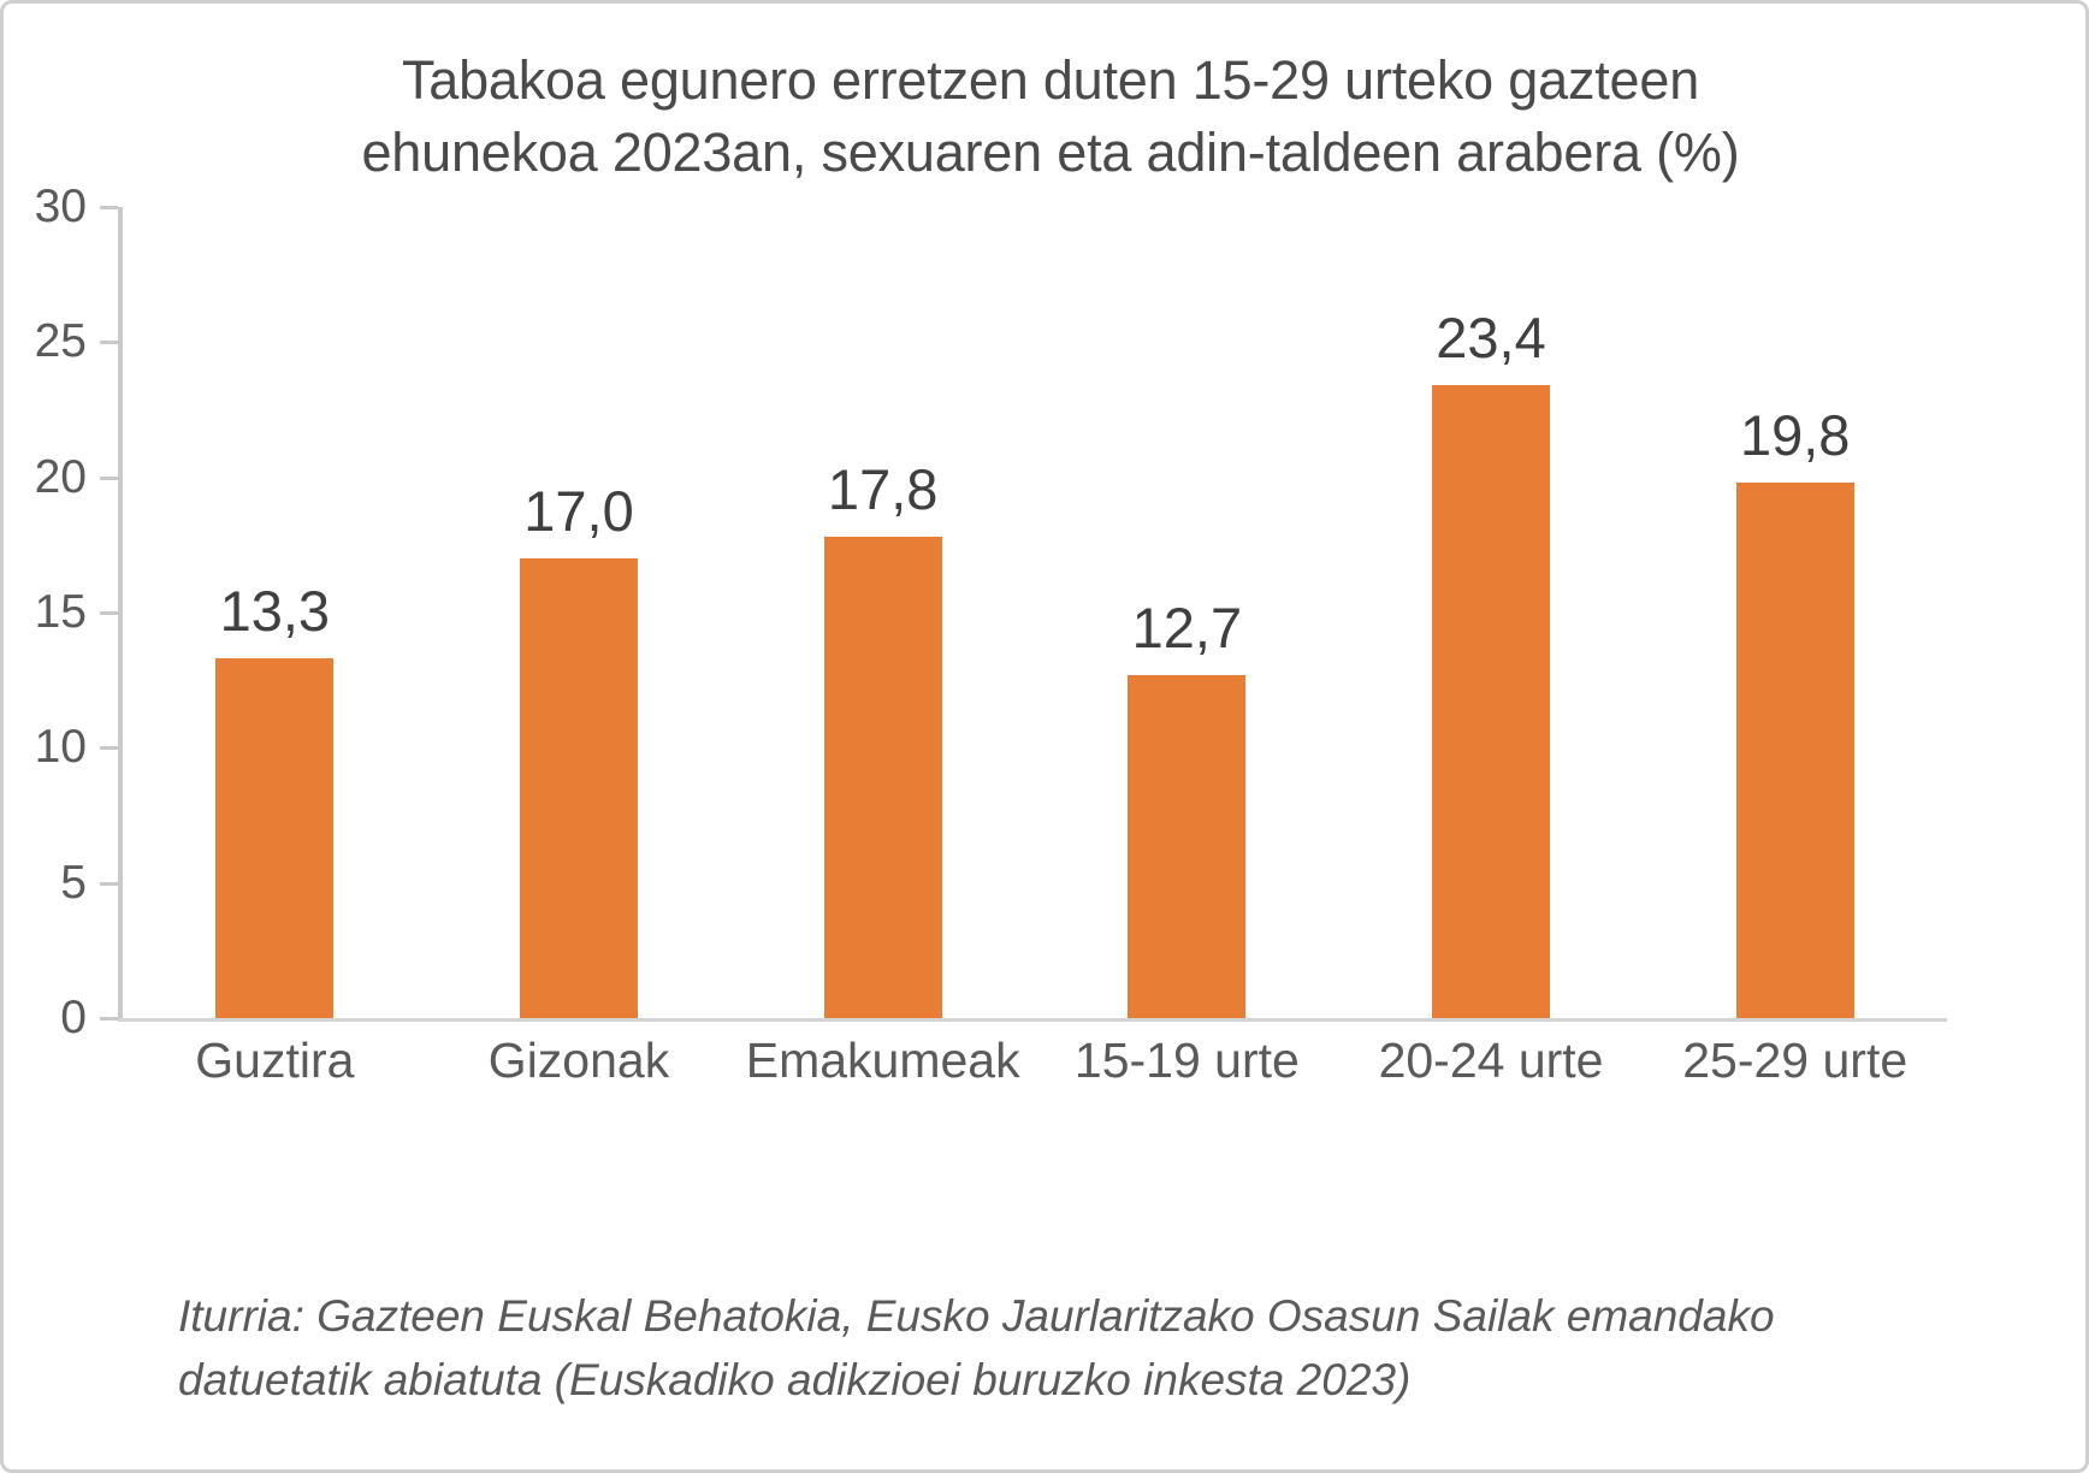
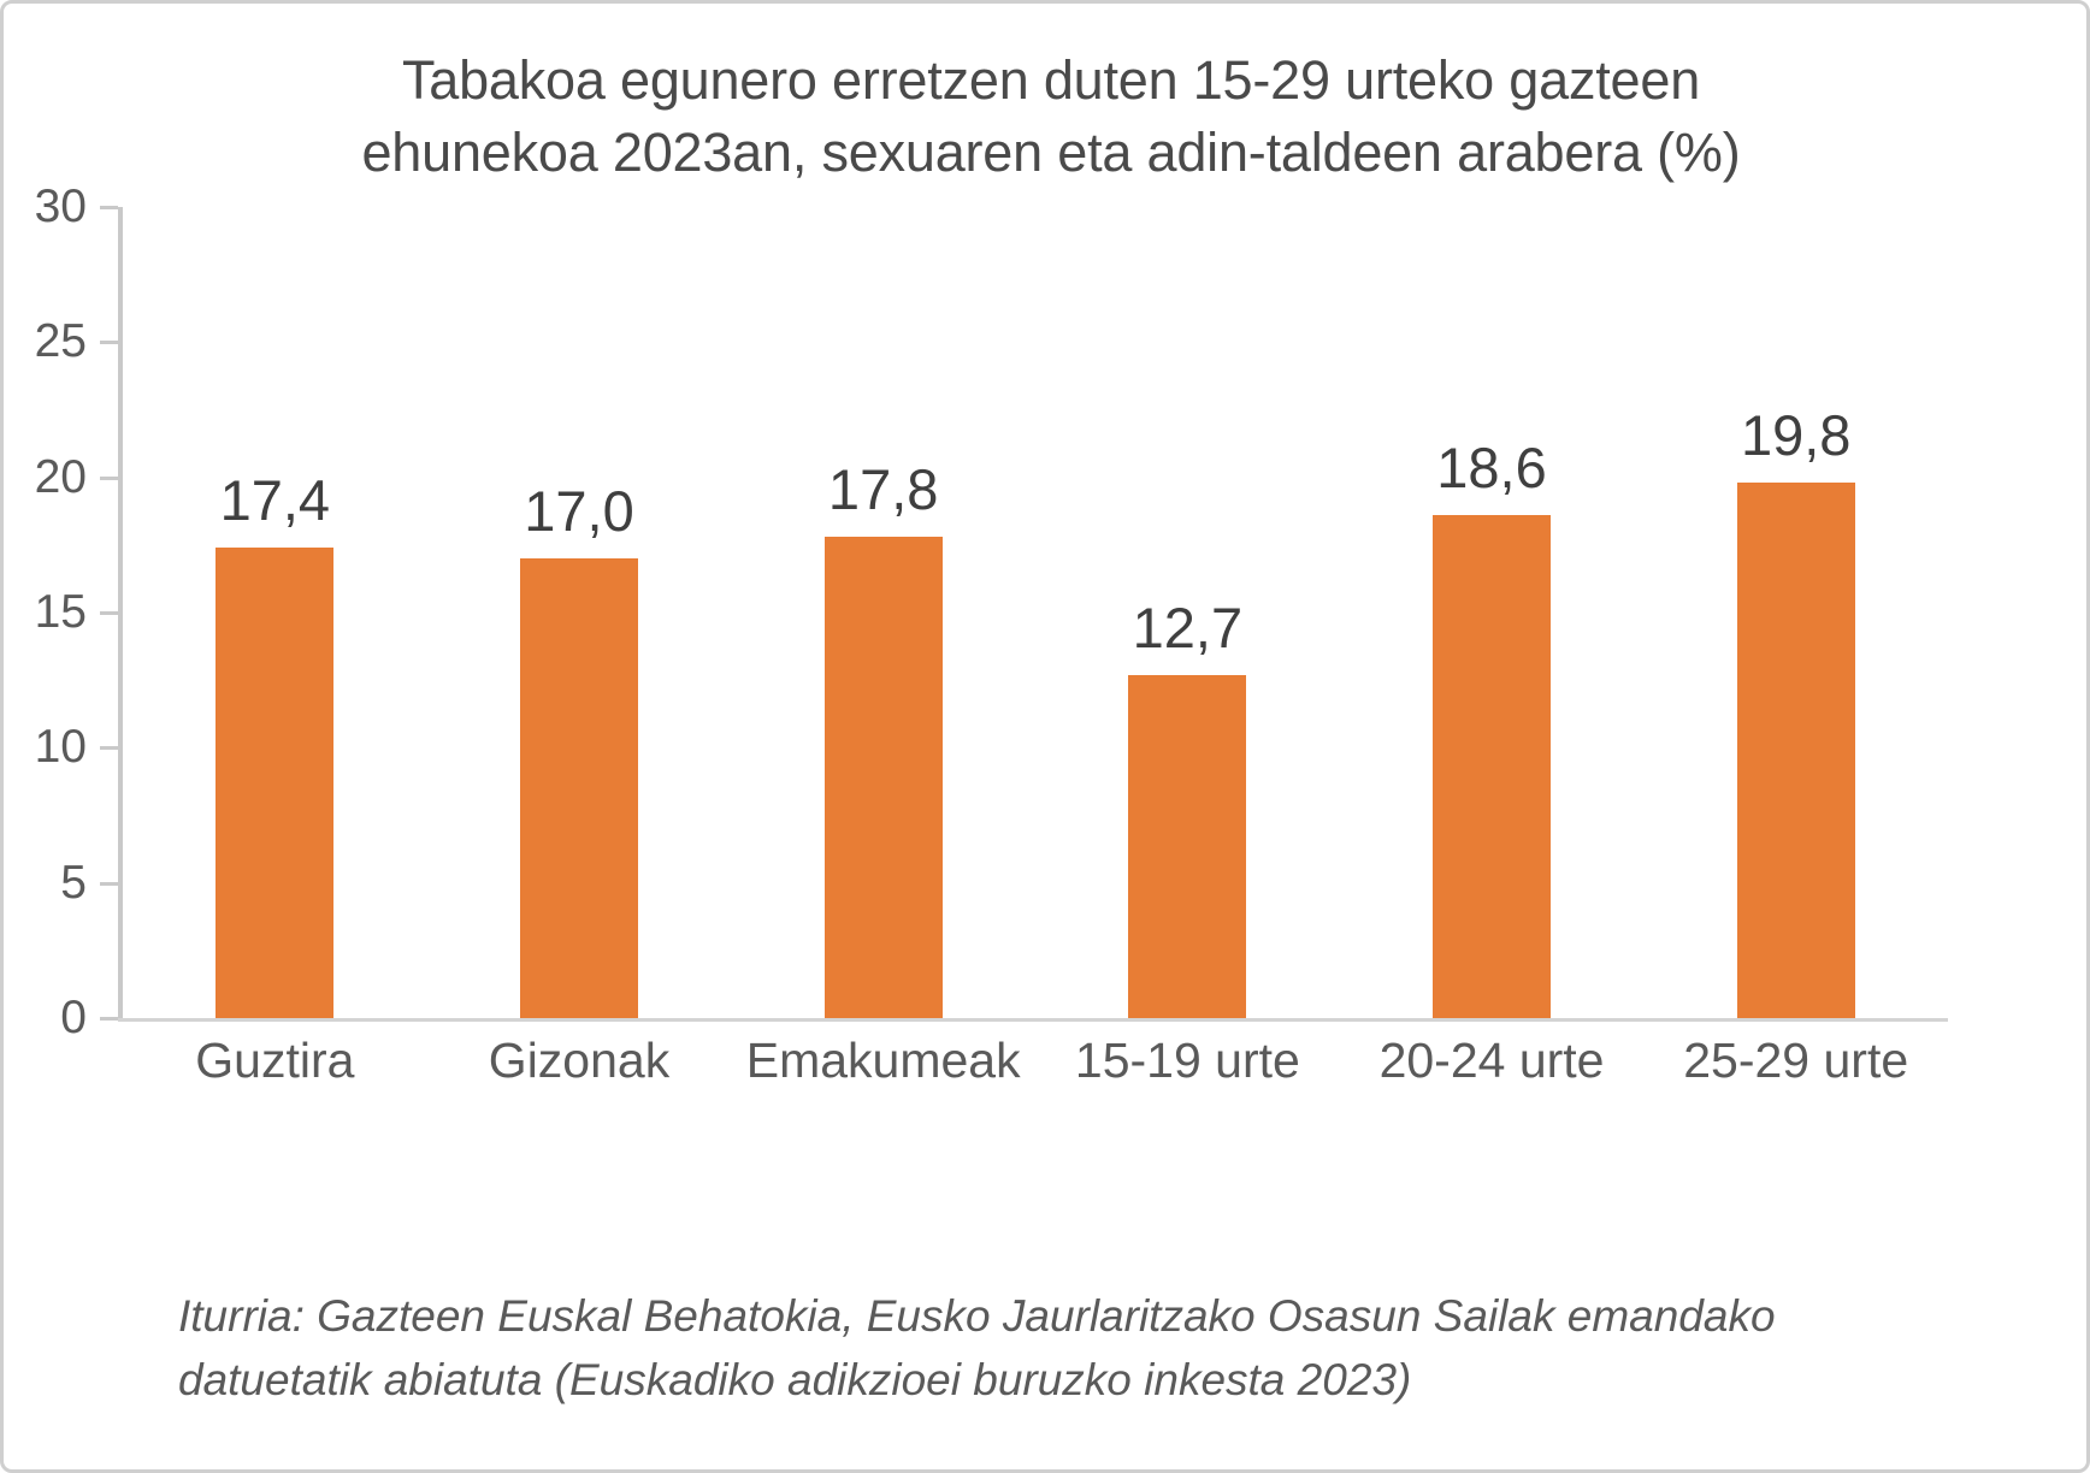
Guztira: 13,3 -> 17,4
20-24 urte: 23,4 -> 18,6
